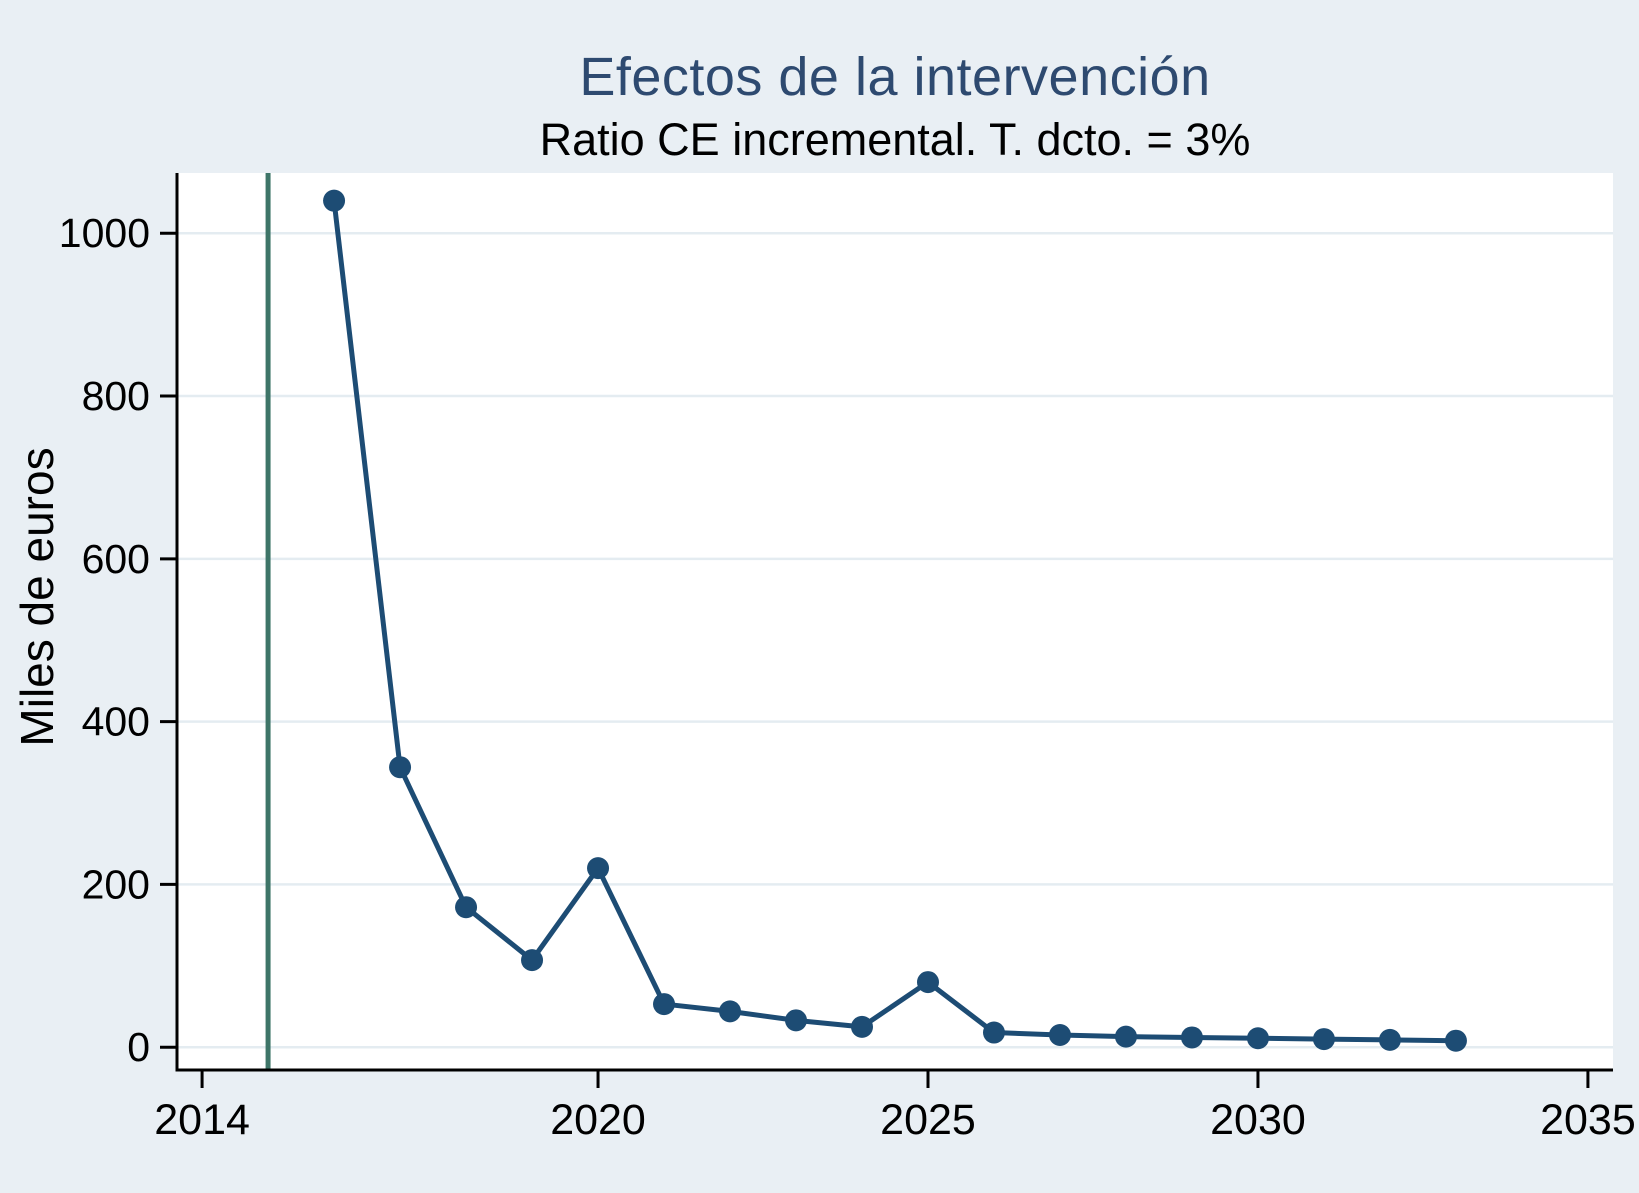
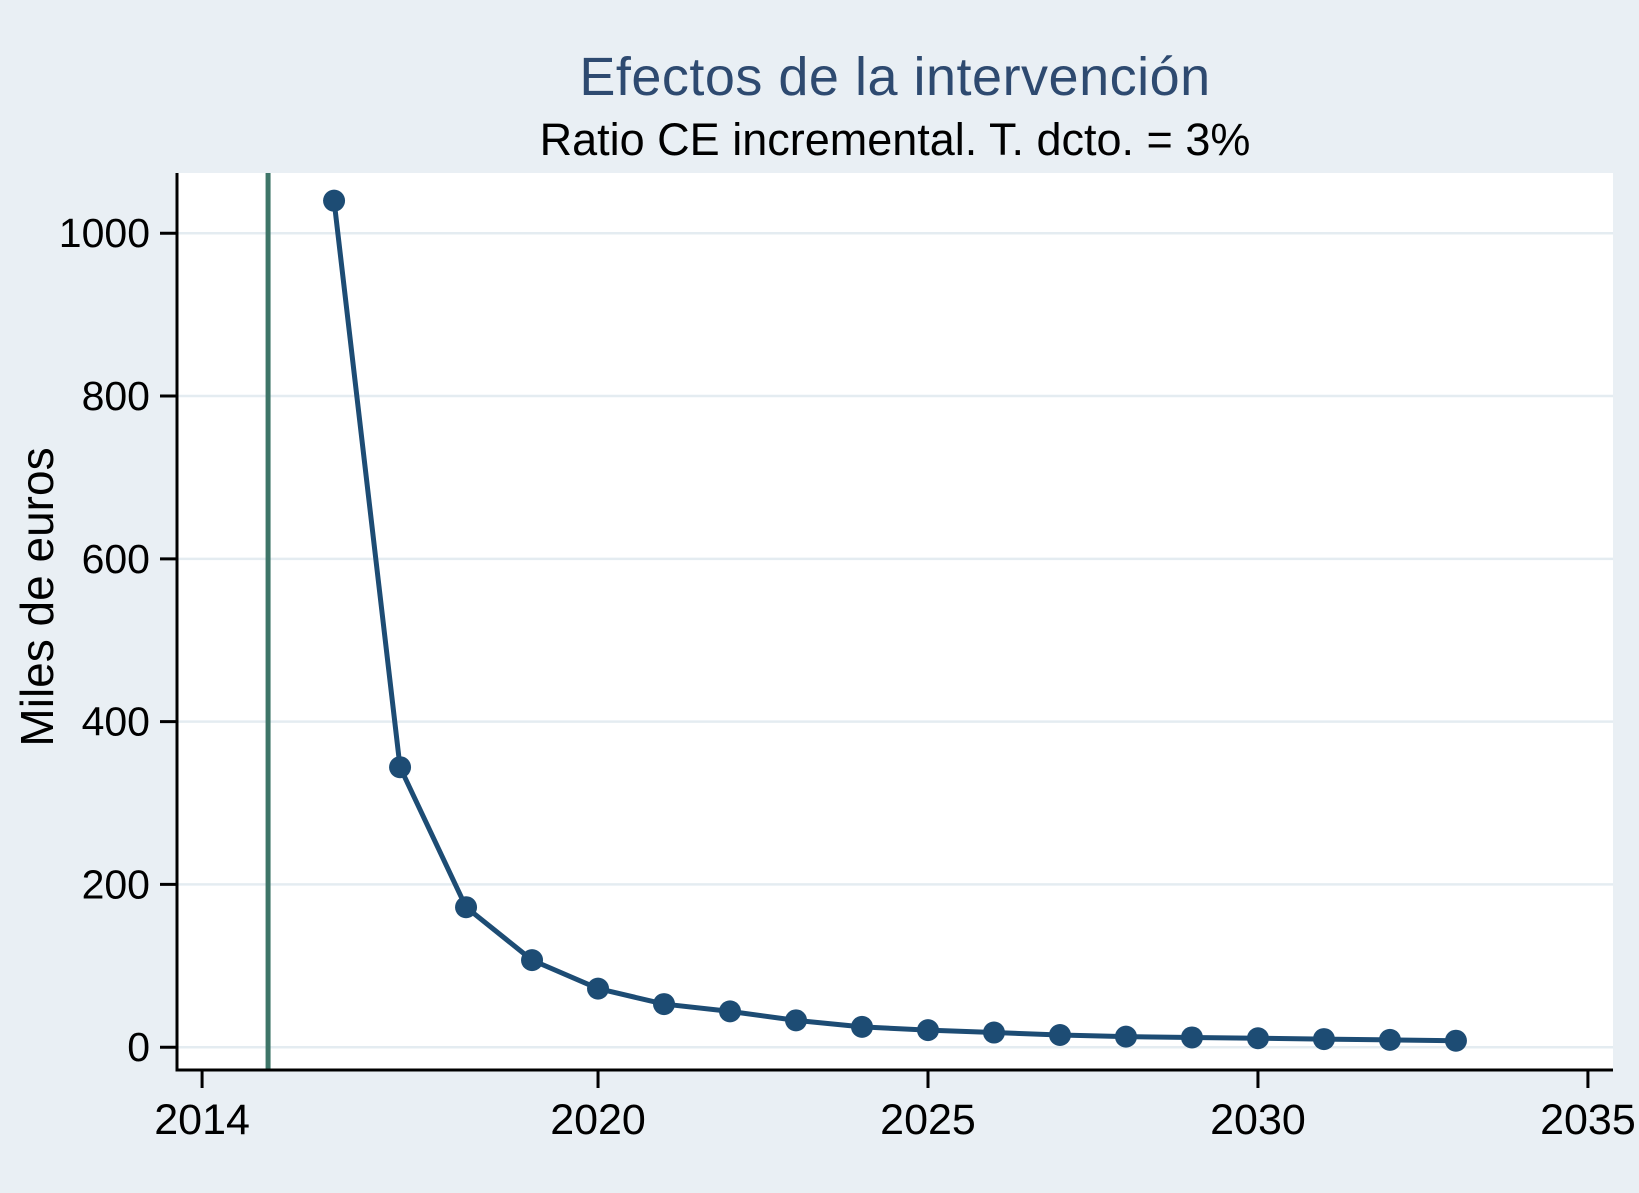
2020: 220 -> 70
2025: 80 -> 20
